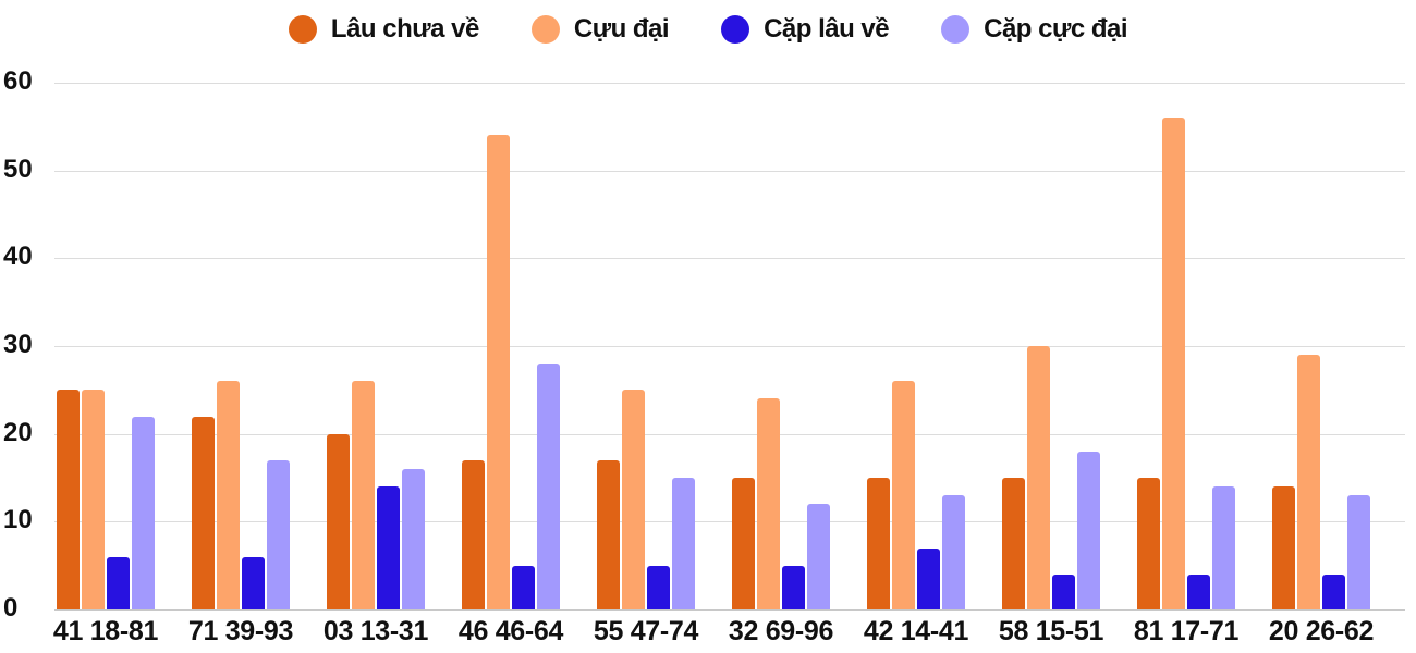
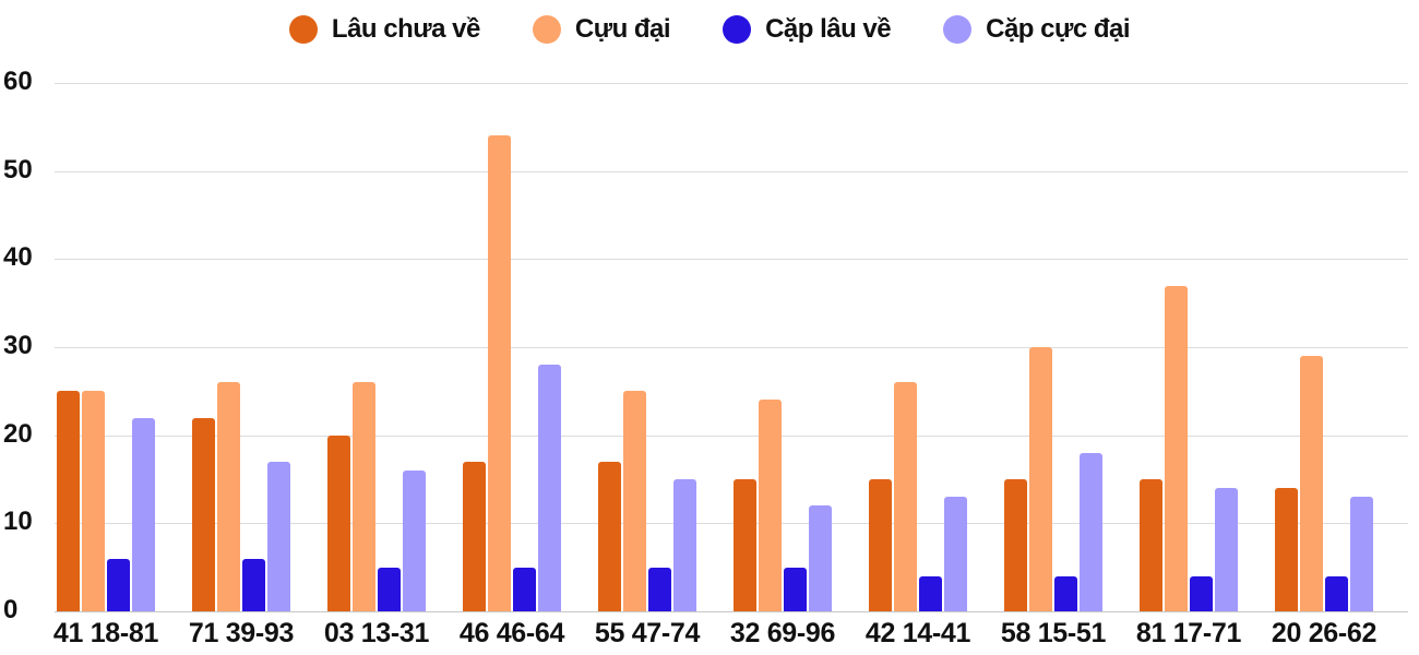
Cặp lâu về/03 13-31: 14 -> 5
Cặp lâu về/42 14-41: 7 -> 4
Cựu đại/81 17-71: 56 -> 37
